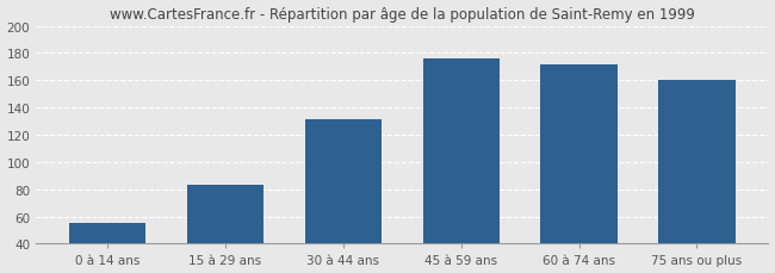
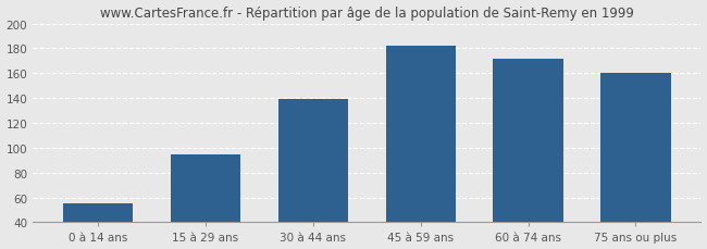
15 à 29 ans: 83 -> 95
30 à 44 ans: 131 -> 139
45 à 59 ans: 176 -> 182
